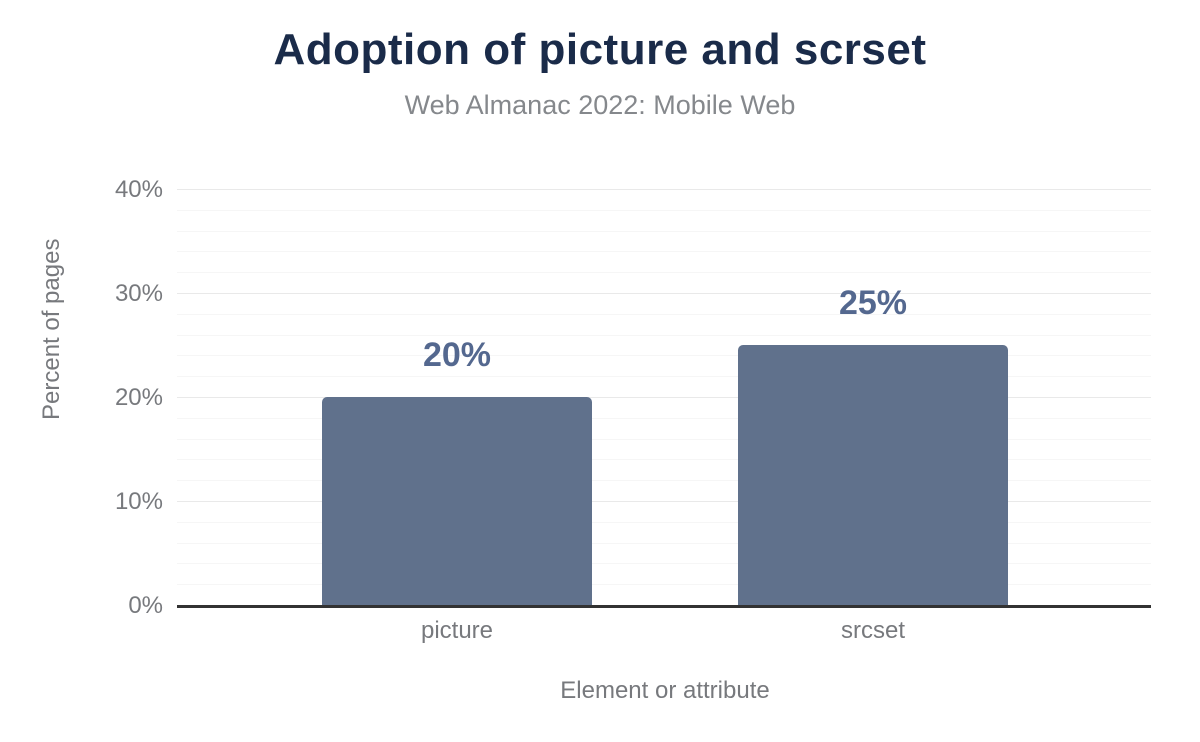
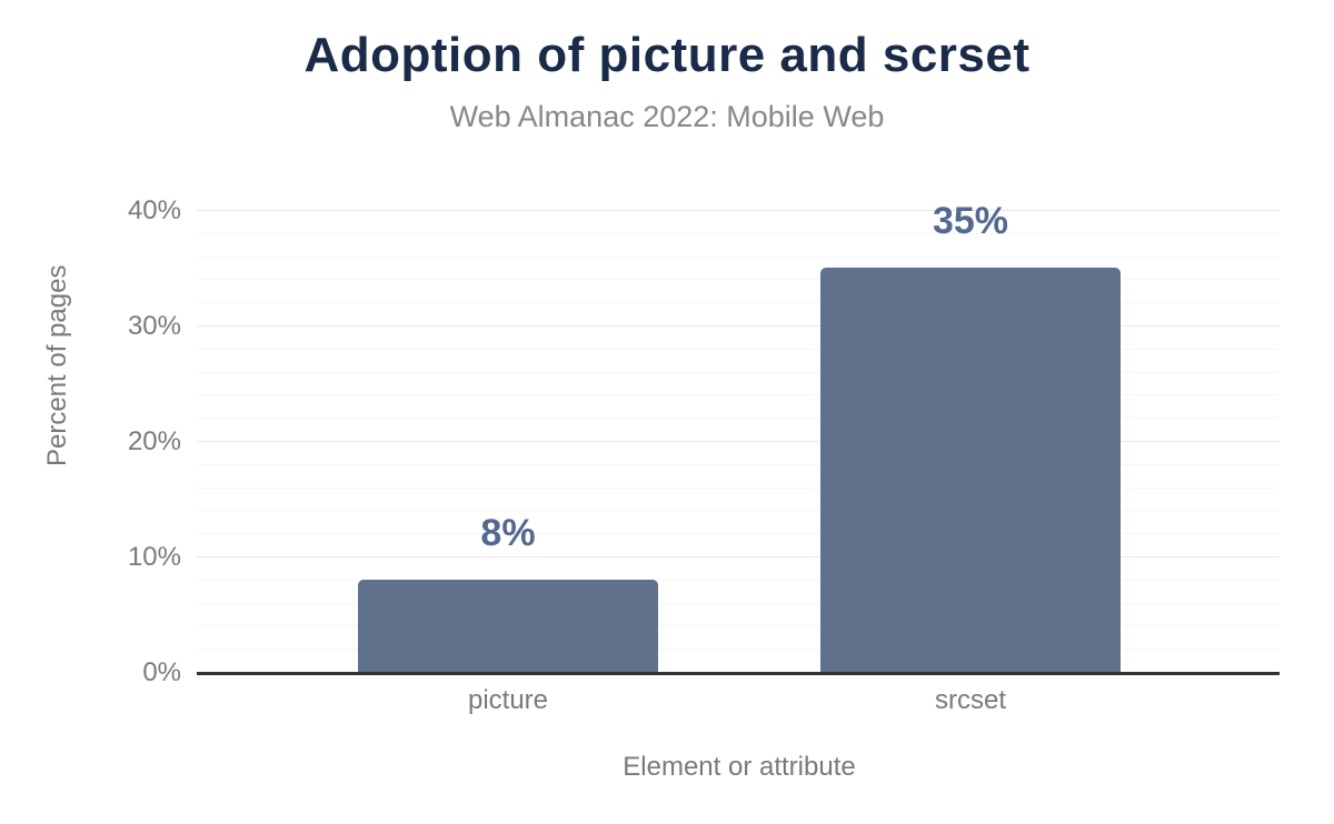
picture: 20% -> 8%
srcset: 25% -> 35%
